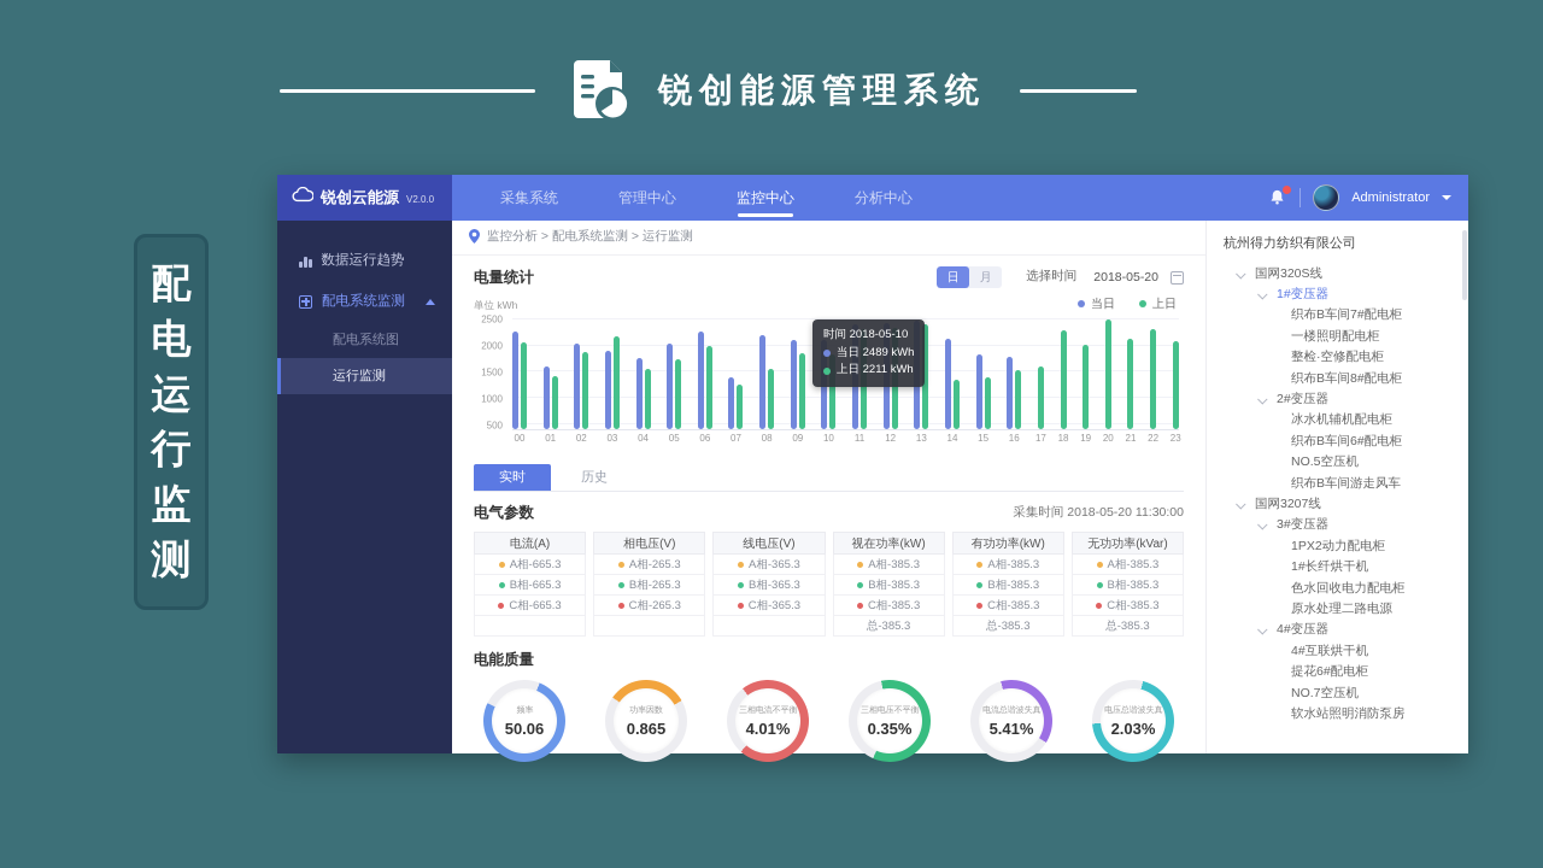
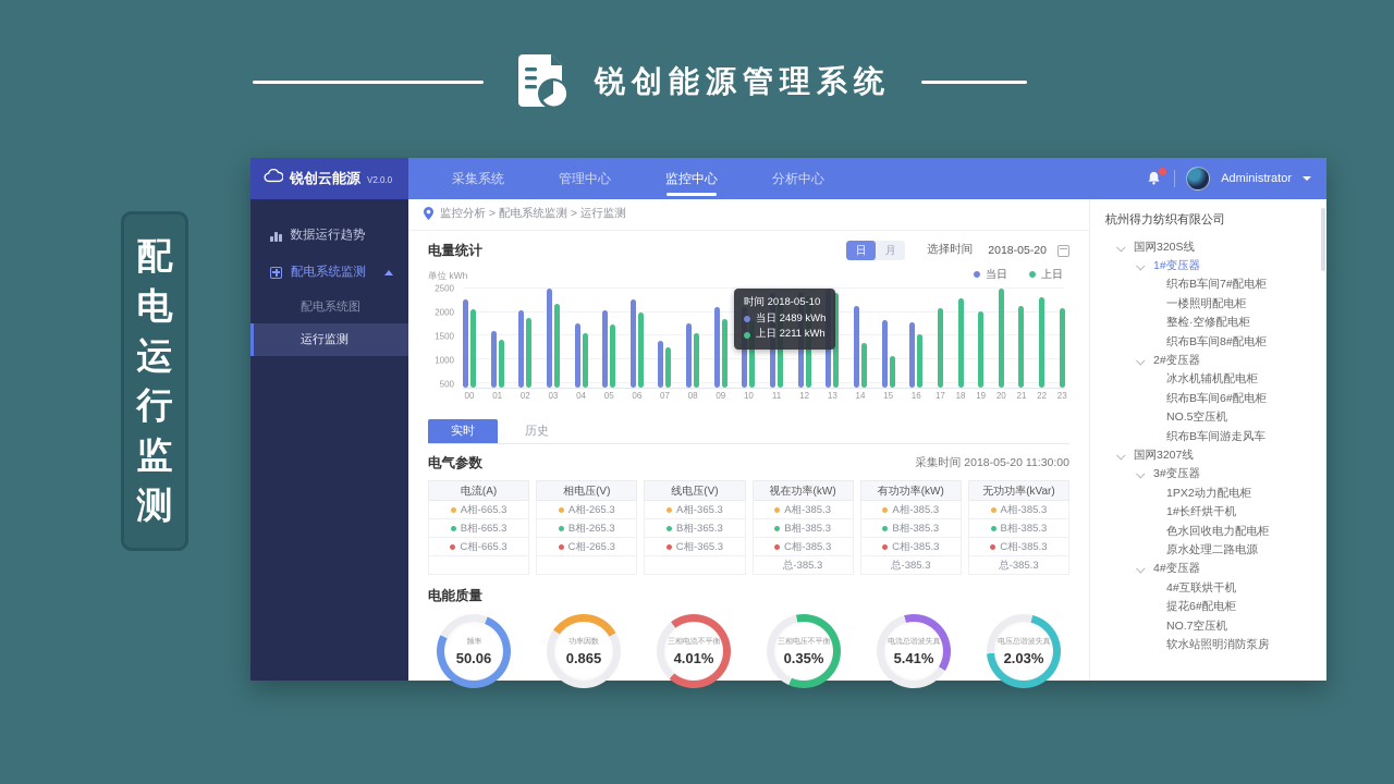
当日/03: 1900 -> 2500
当日/08: 2200 -> 1800
上日/15: 1400 -> 1100
上日/17: 1600 -> 2100
